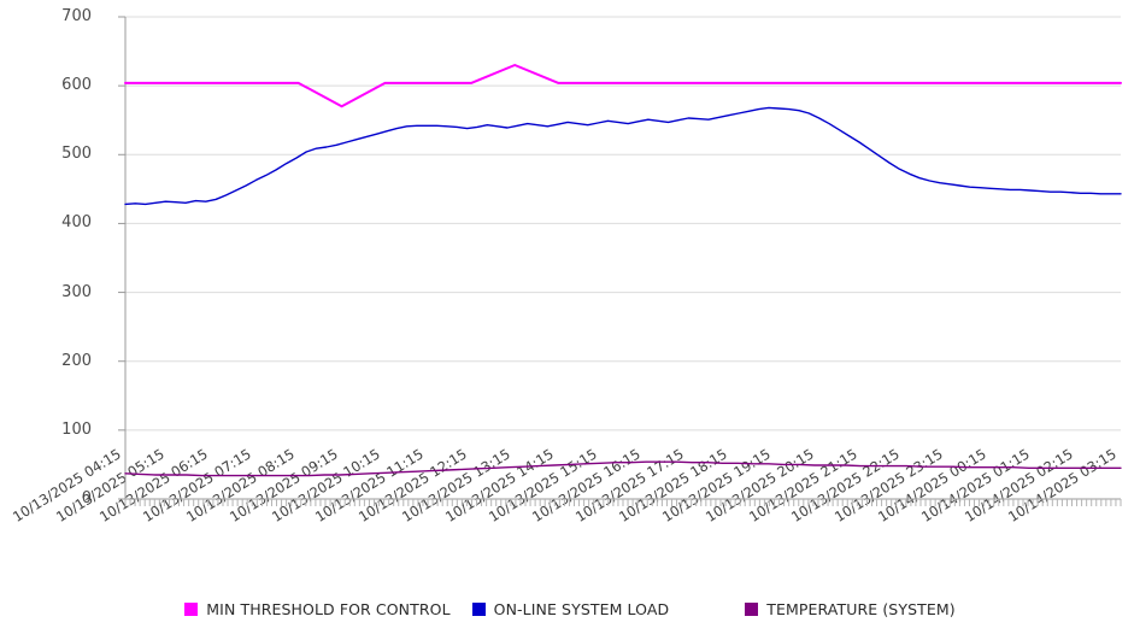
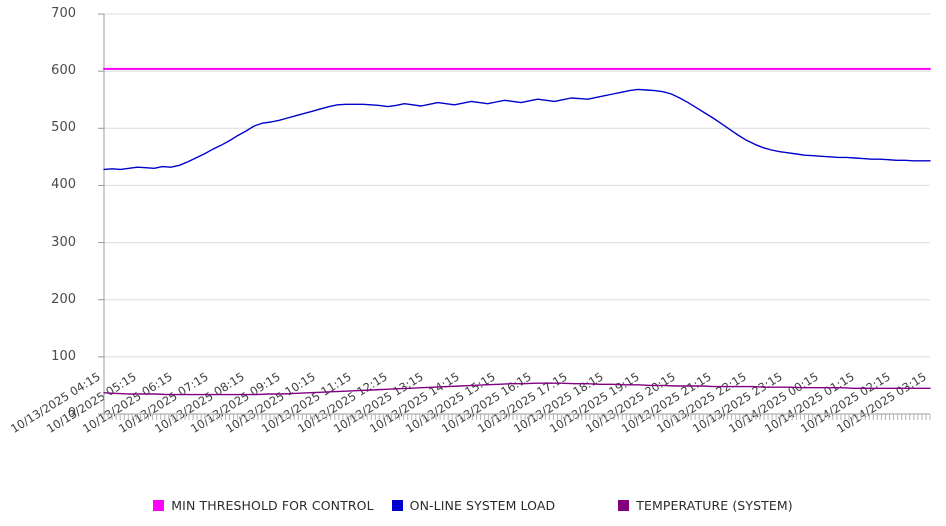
MIN THRESHOLD FOR CONTROL/10/13/2025 09:15: 570 -> 600
MIN THRESHOLD FOR CONTROL/10/13/2025 13:15: 630 -> 600
